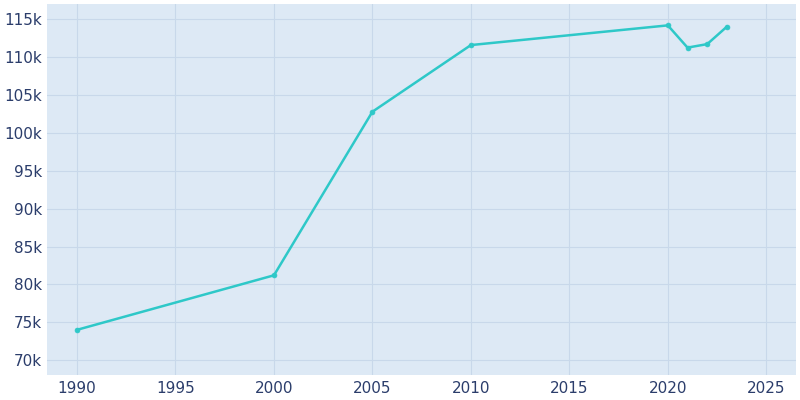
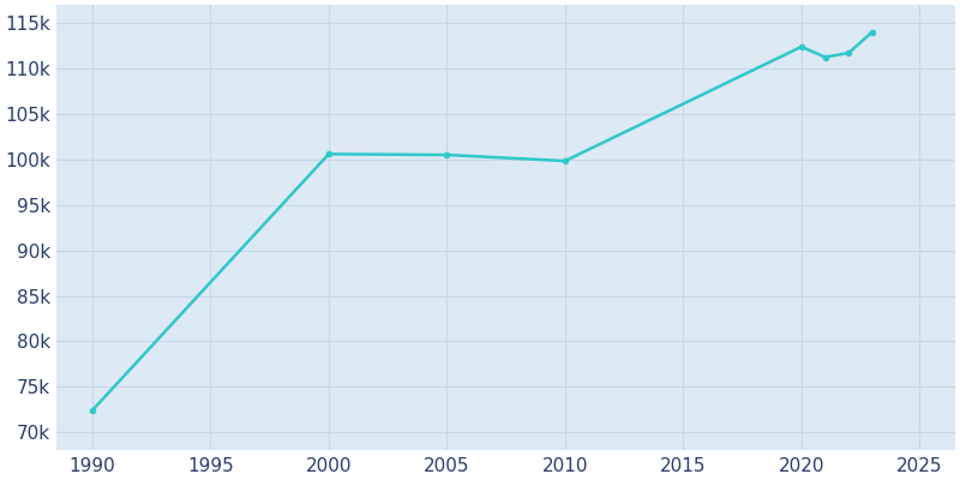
1990: 74.0k -> 72.4k
2000: 81.2k -> 100.6k
2005: 102.8k -> 100.5k
2010: 111.6k -> 99.8k
2020: 114.2k -> 112.4k
